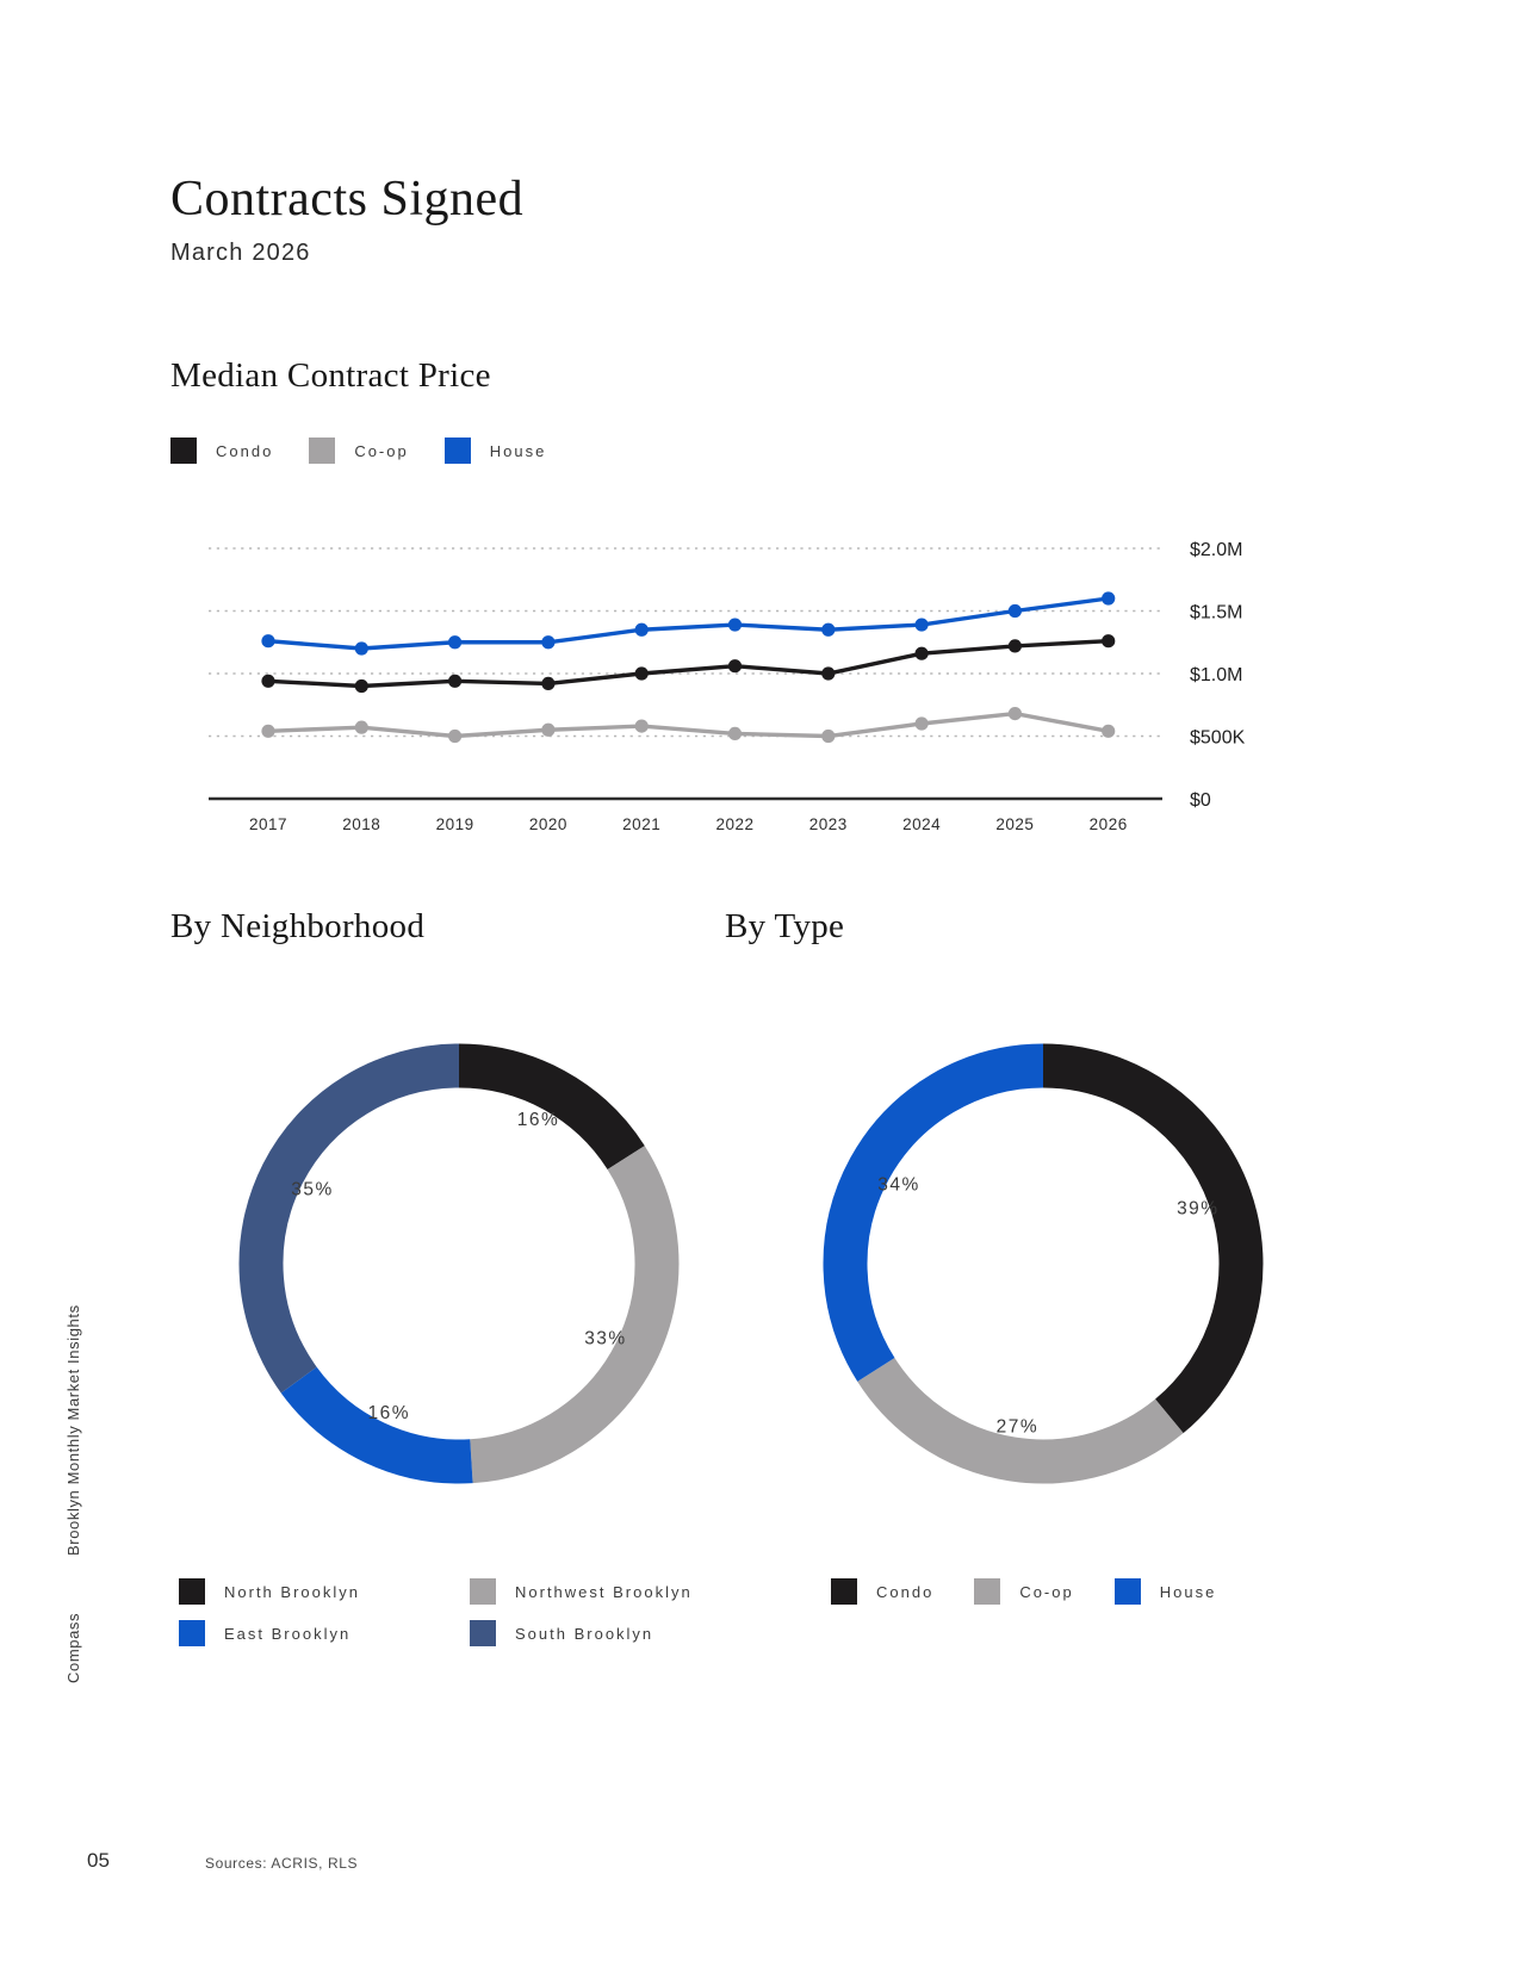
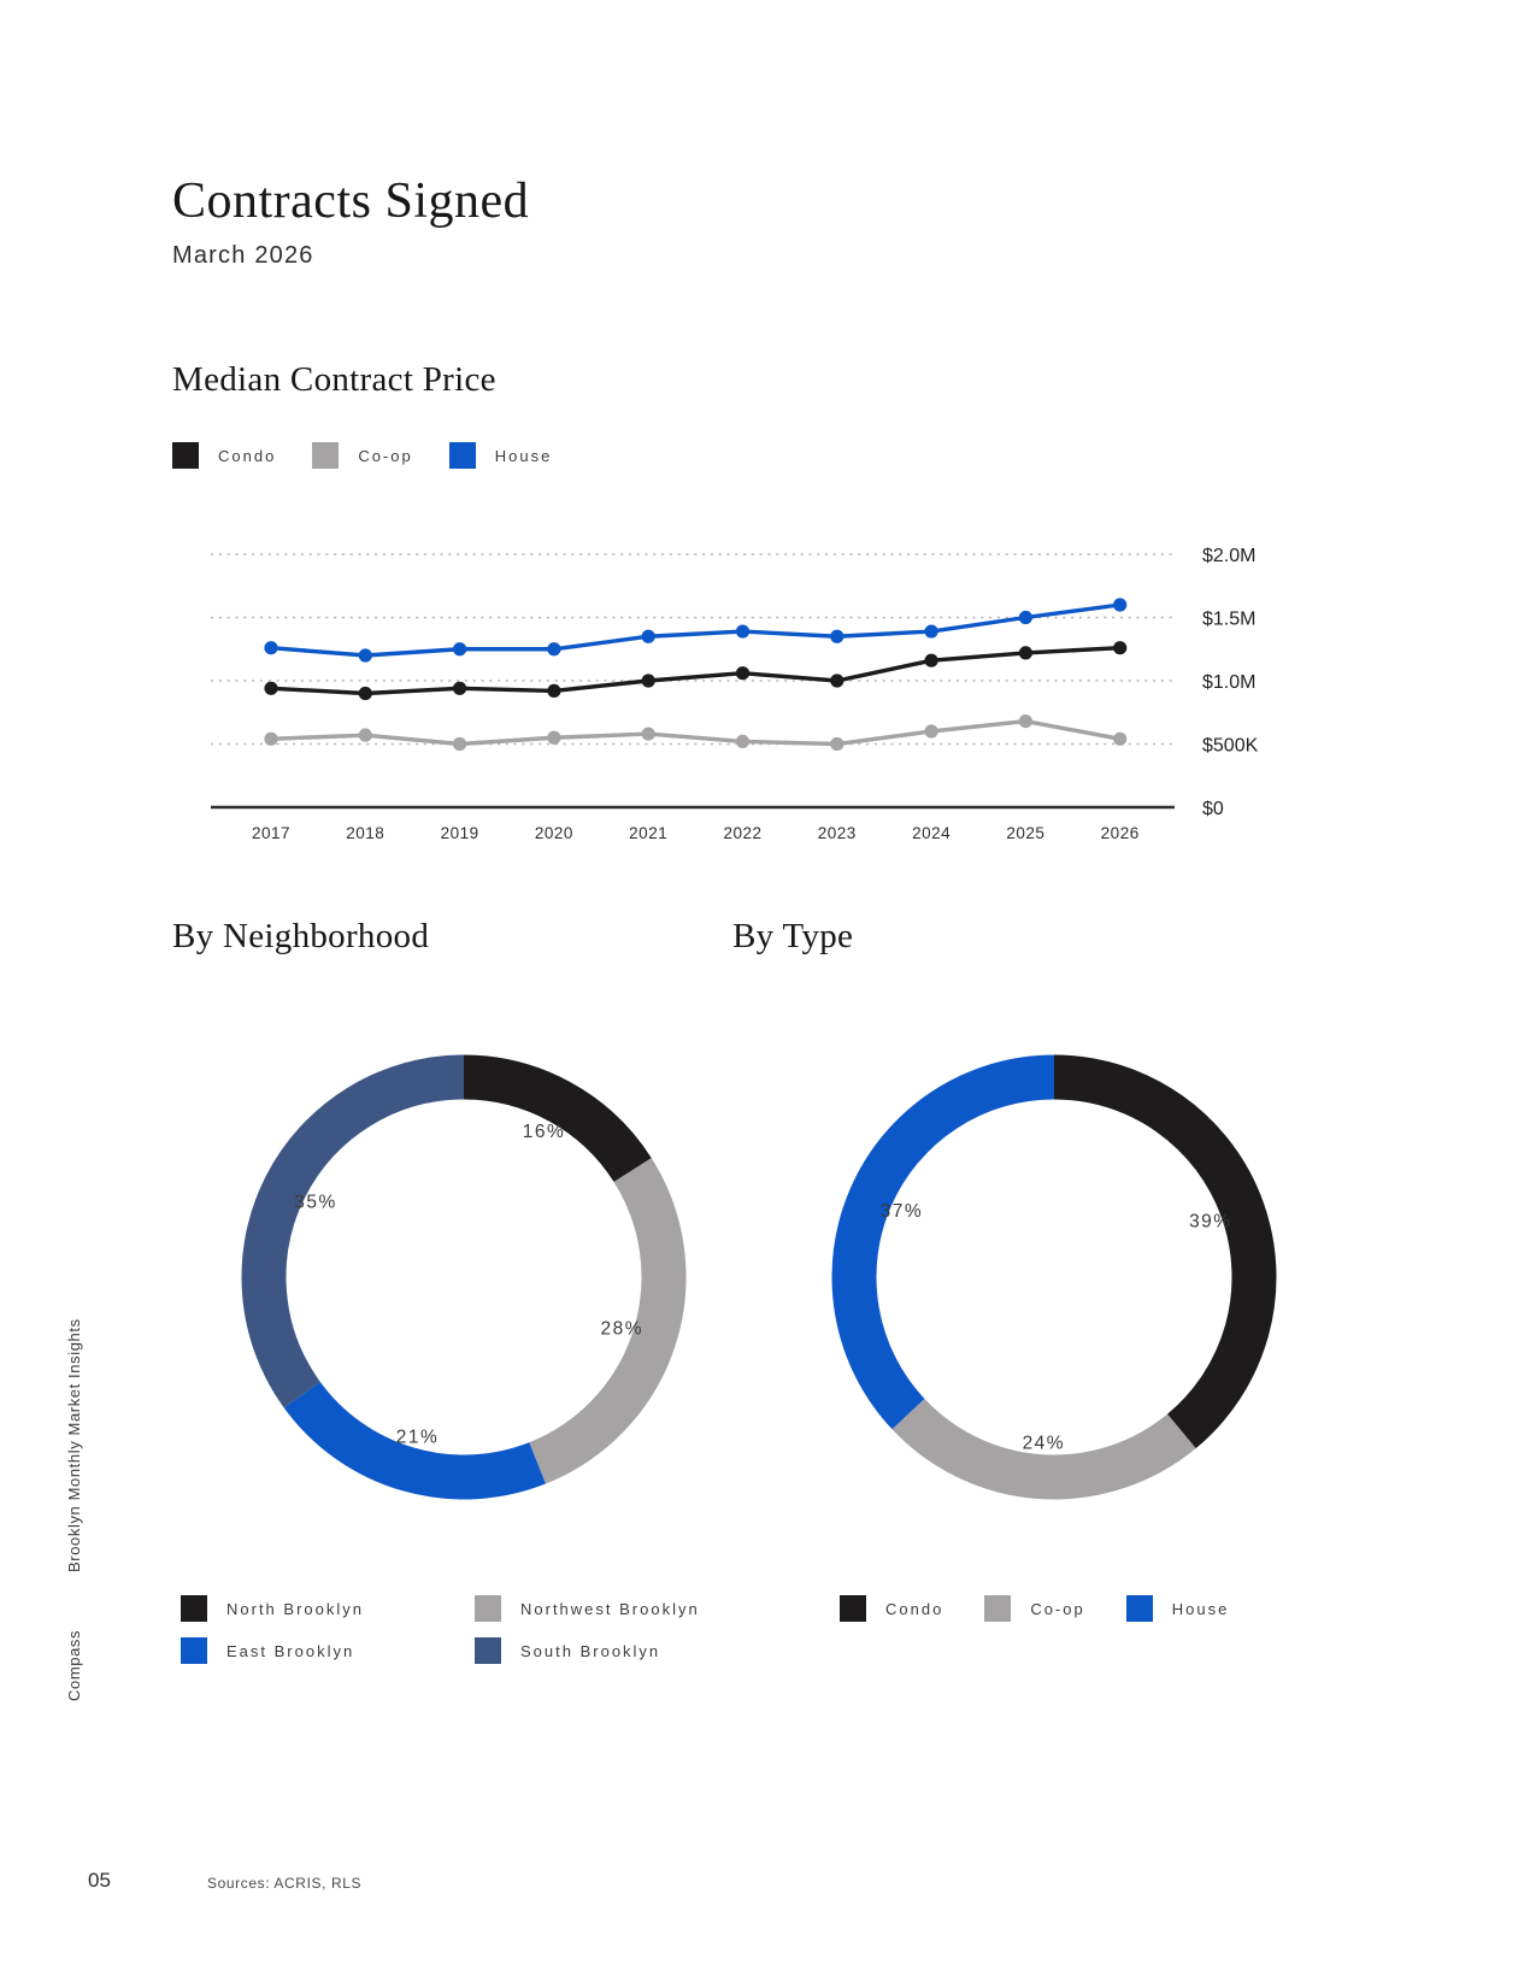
By Neighborhood/Northwest Brooklyn: 33% -> 28%
By Neighborhood/East Brooklyn: 16% -> 21%
By Type/Co-op: 27% -> 24%
By Type/House: 34% -> 37%
